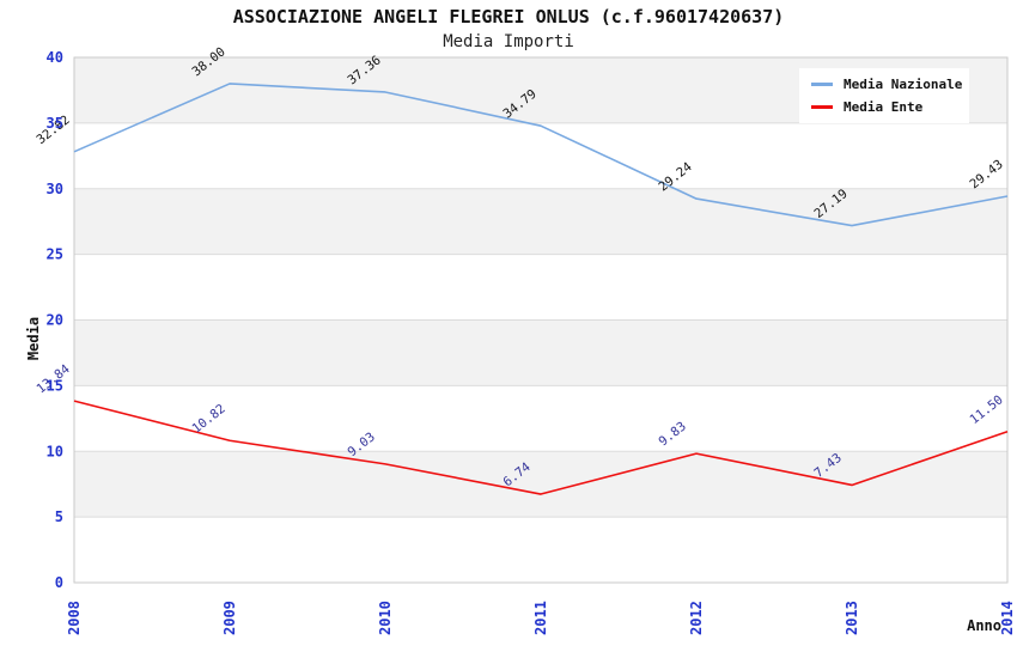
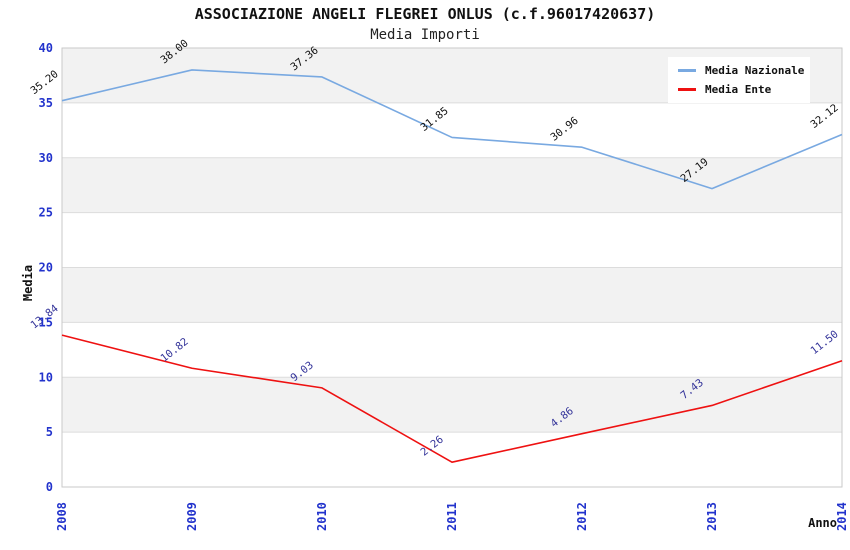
Media Nazionale/2008: 32.82 -> 35.20
Media Nazionale/2011: 34.79 -> 31.85
Media Ente/2011: 6.74 -> 2.26
Media Nazionale/2012: 29.24 -> 30.96
Media Ente/2012: 9.83 -> 4.86
Media Nazionale/2014: 29.43 -> 32.12
